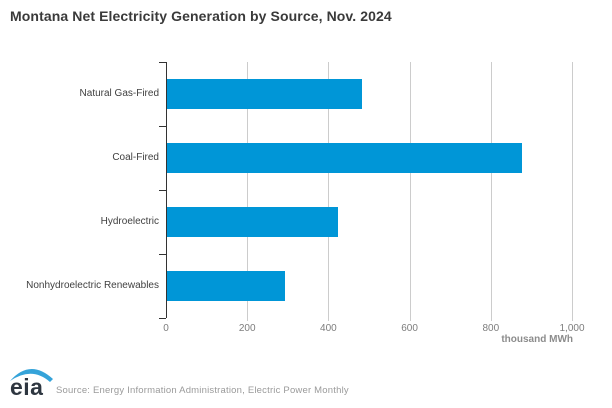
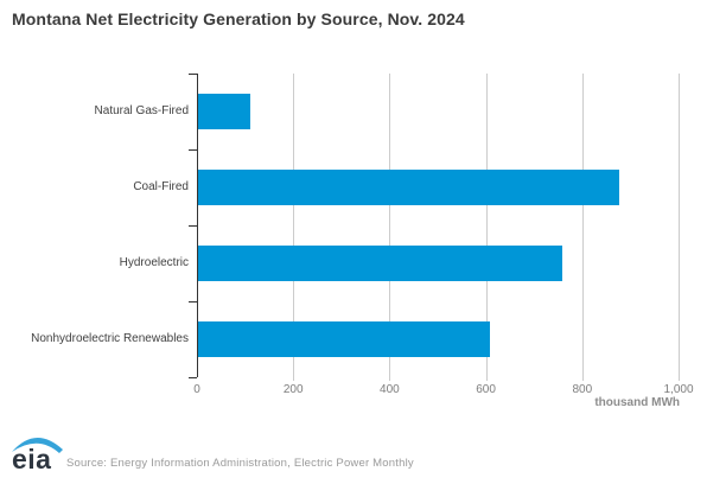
Natural Gas-Fired: 480 -> 110
Hydroelectric: 420 -> 760
Nonhydroelectric Renewables: 290 -> 600
